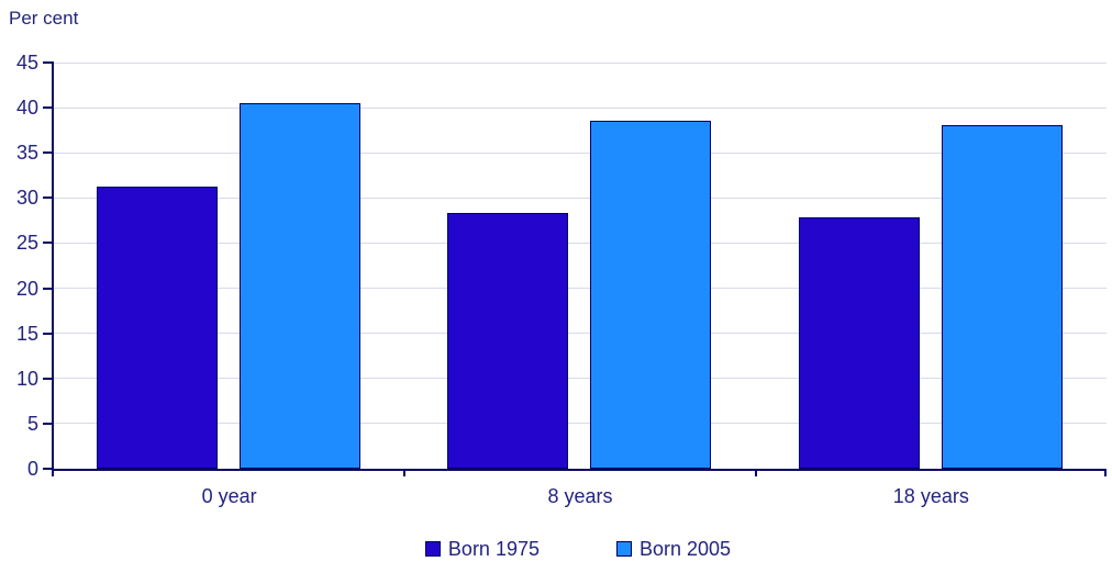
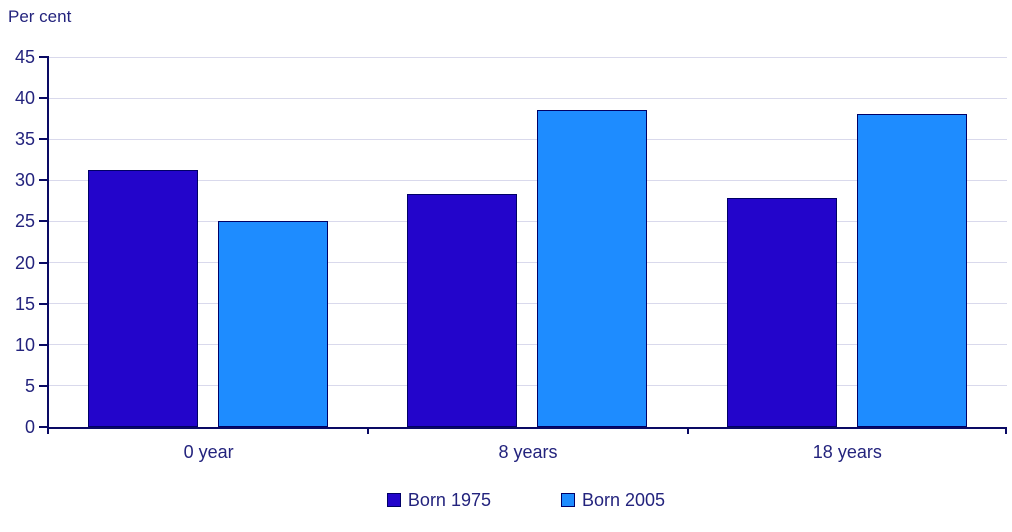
Born 2005/0 year: 40 -> 25
